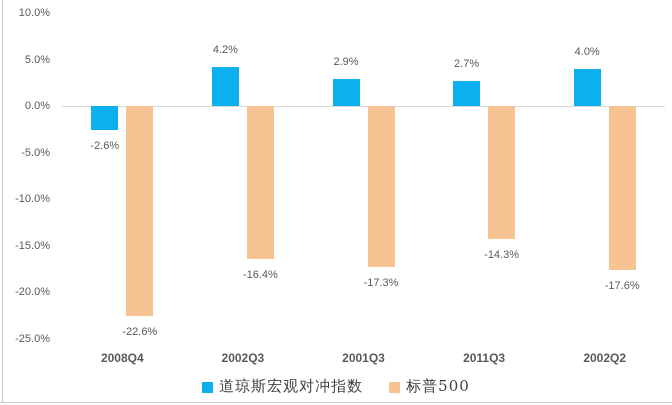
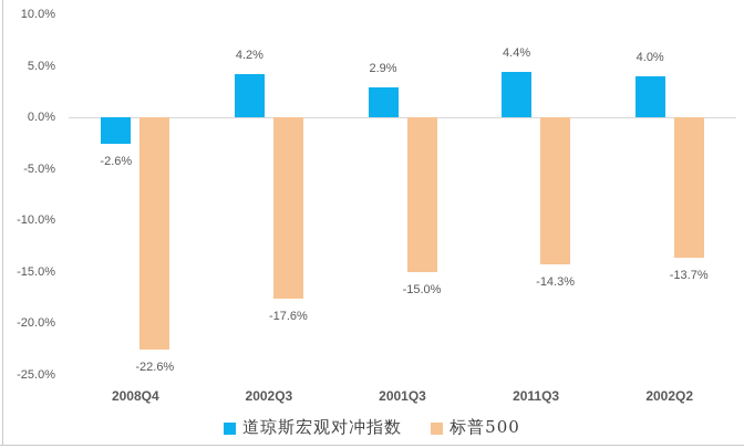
标普500/2002Q3: -16.4% -> -17.6%
标普500/2001Q3: -17.3% -> -15.0%
道琼斯宏观对冲指数/2011Q3: 2.7% -> 4.4%
标普500/2002Q2: -17.6% -> -13.7%
